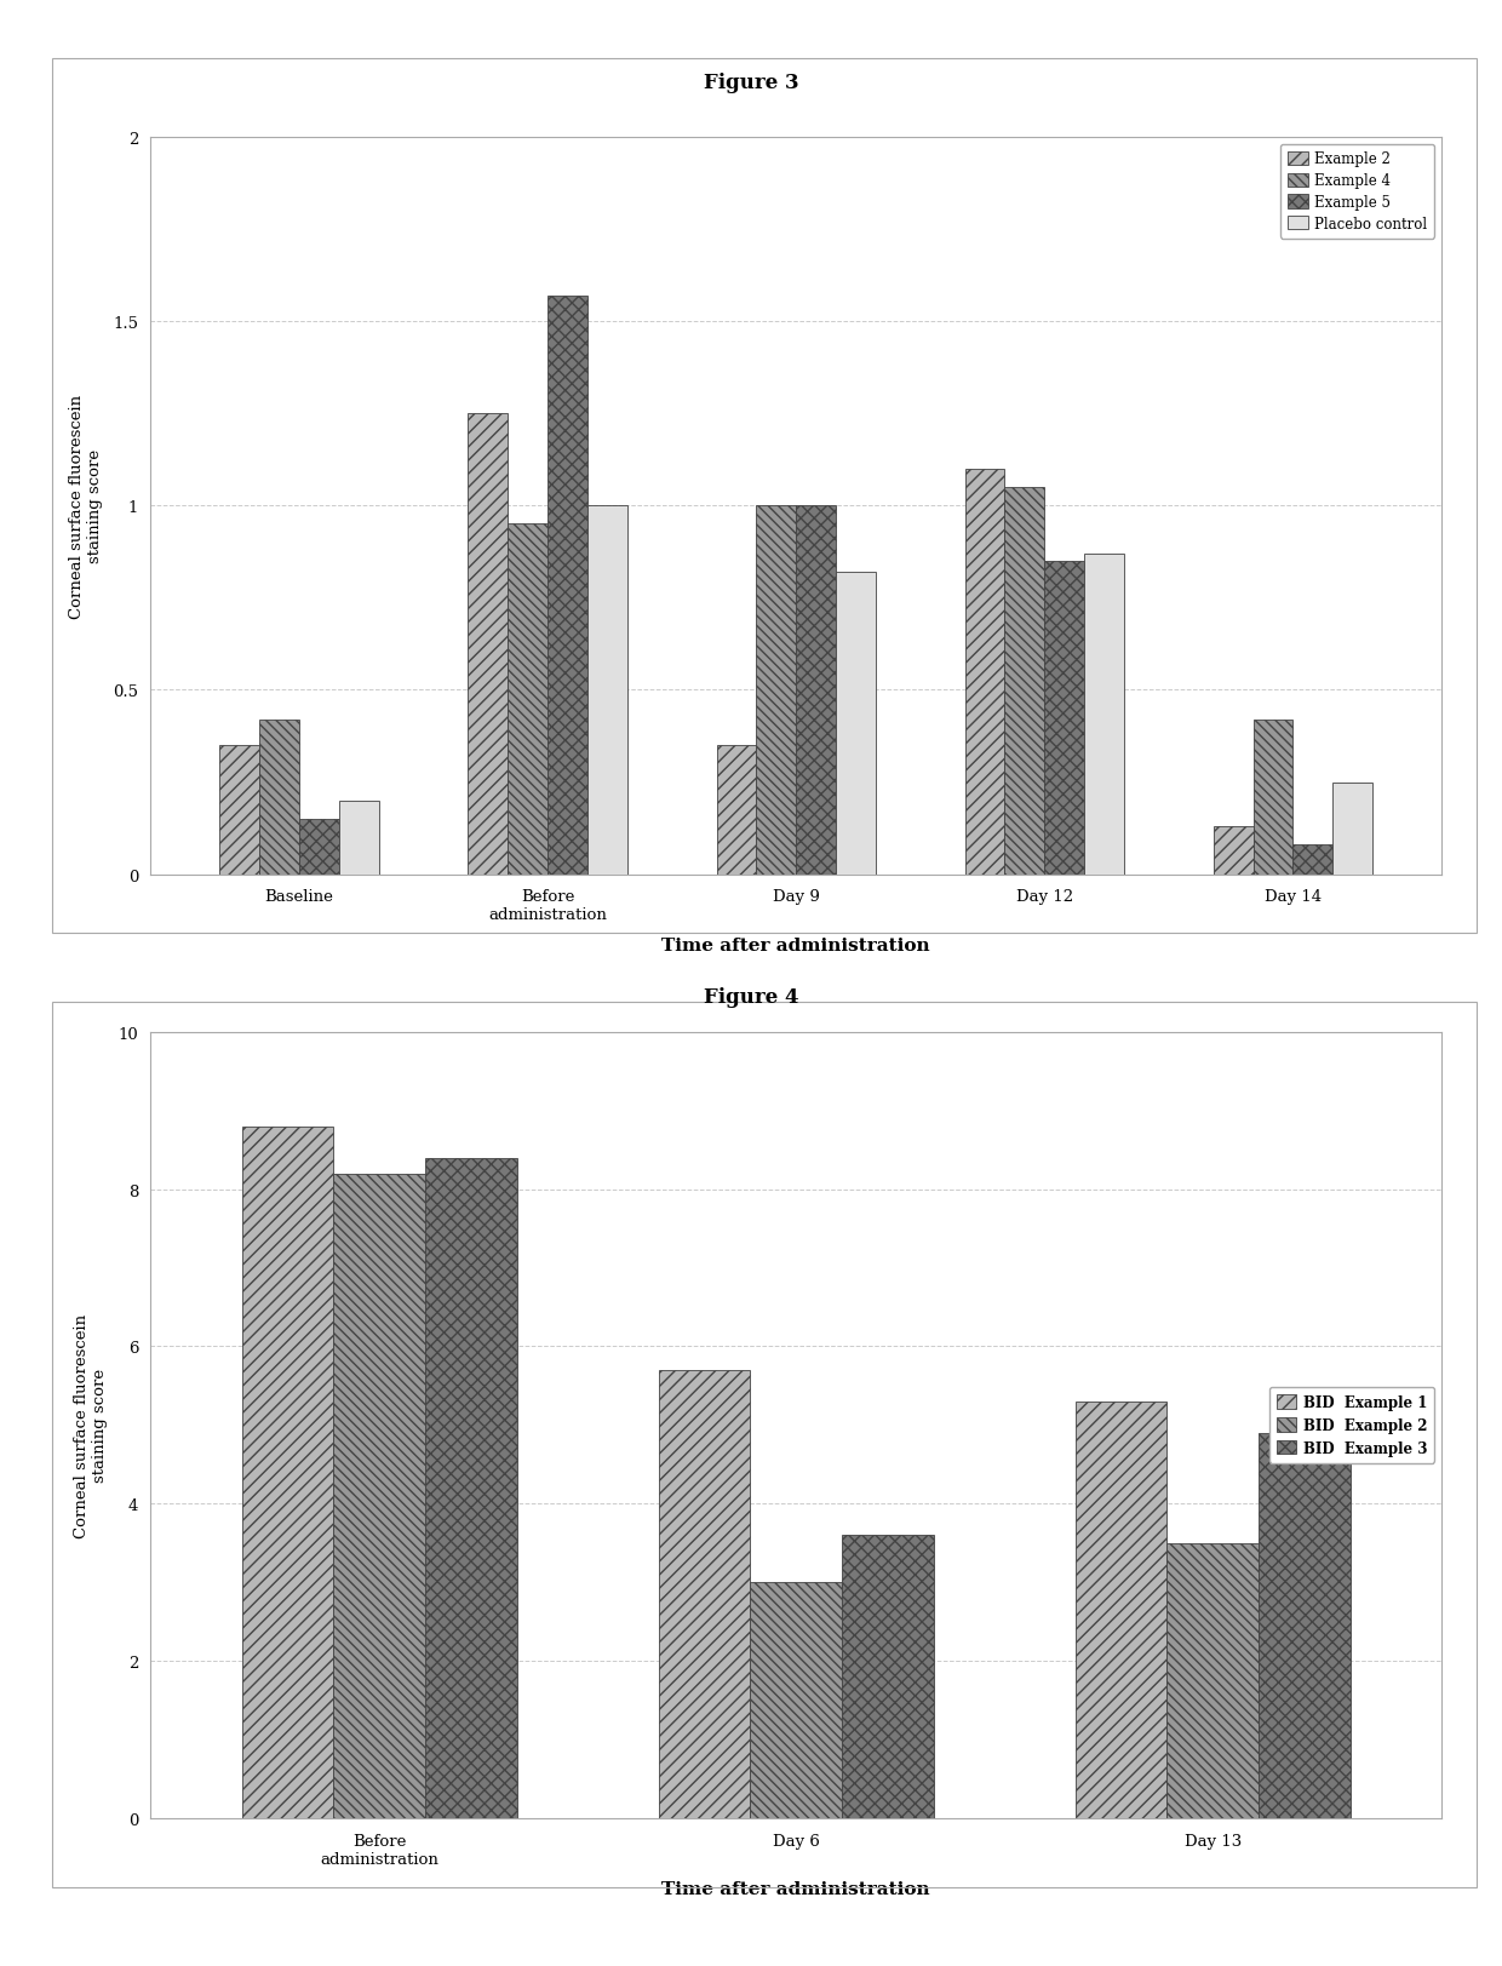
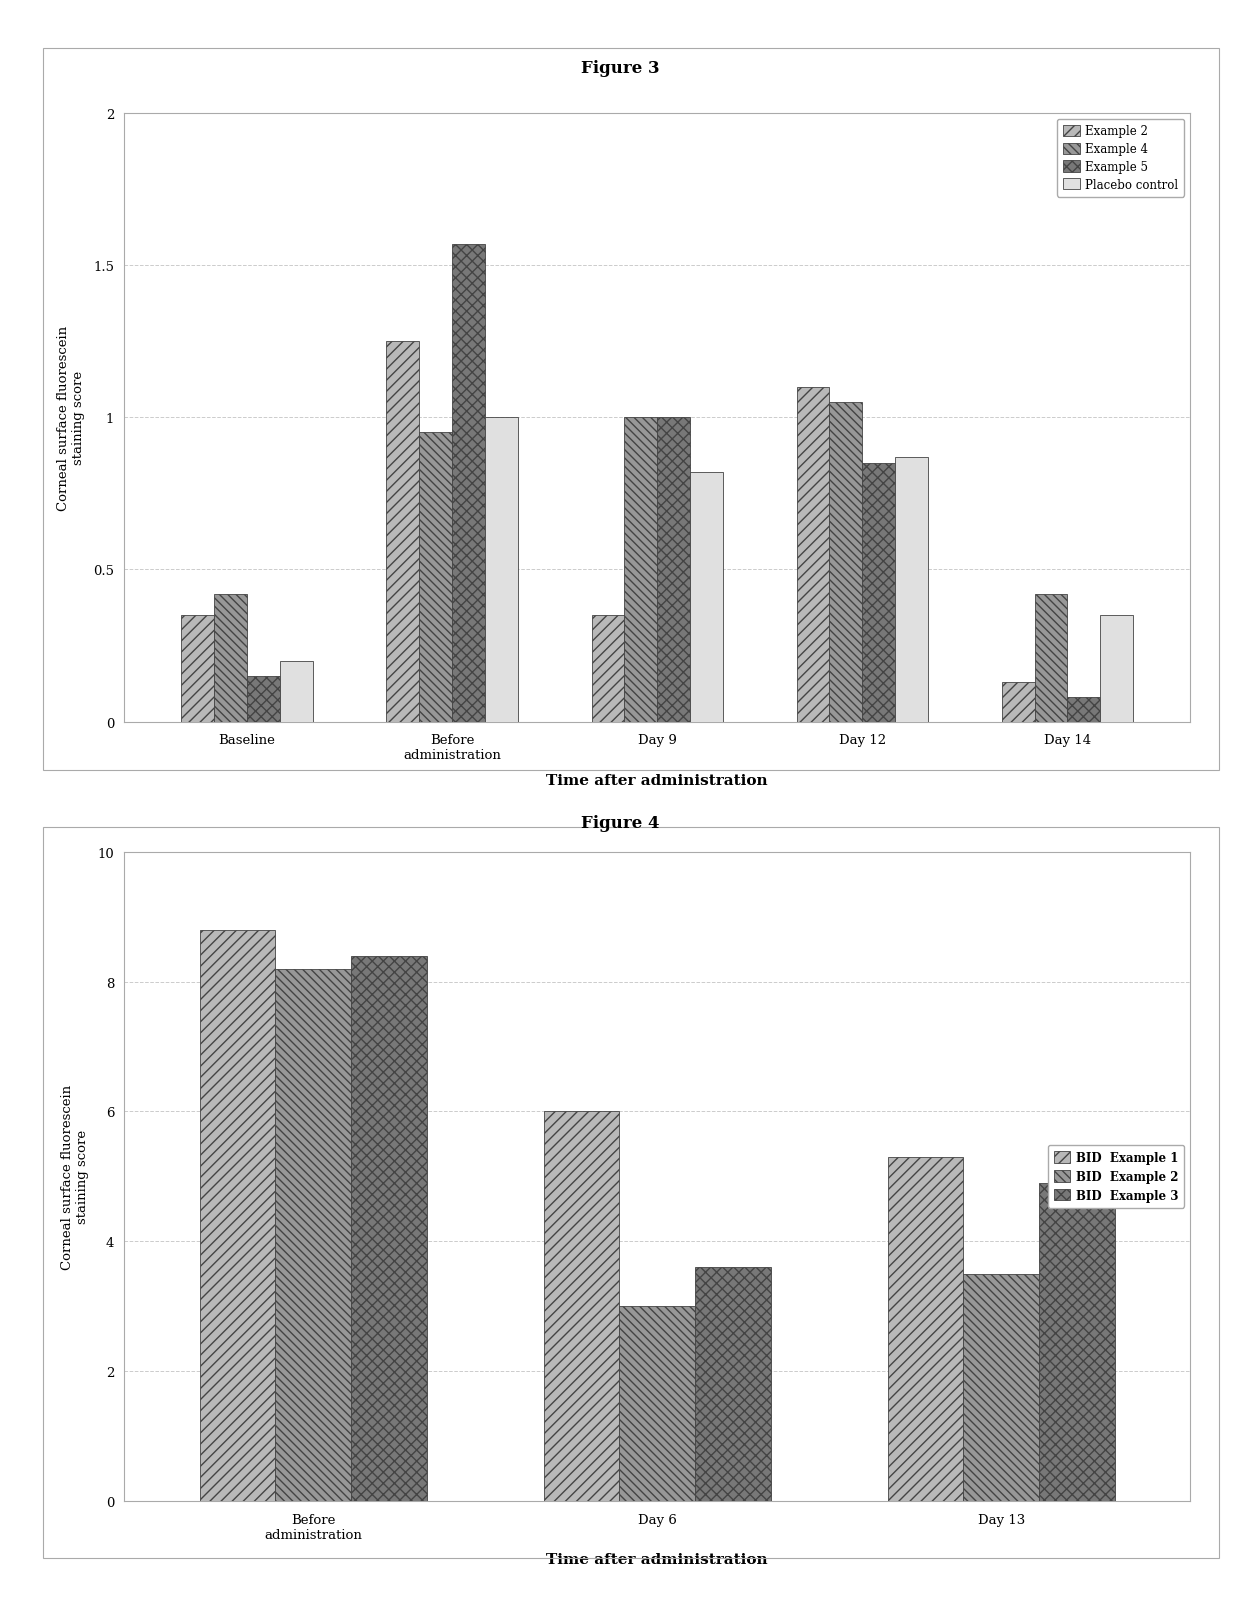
Placebo control/Day 14: 0.25 -> 0.35
BID Example 1/Day 6: 5.7 -> 6.0
